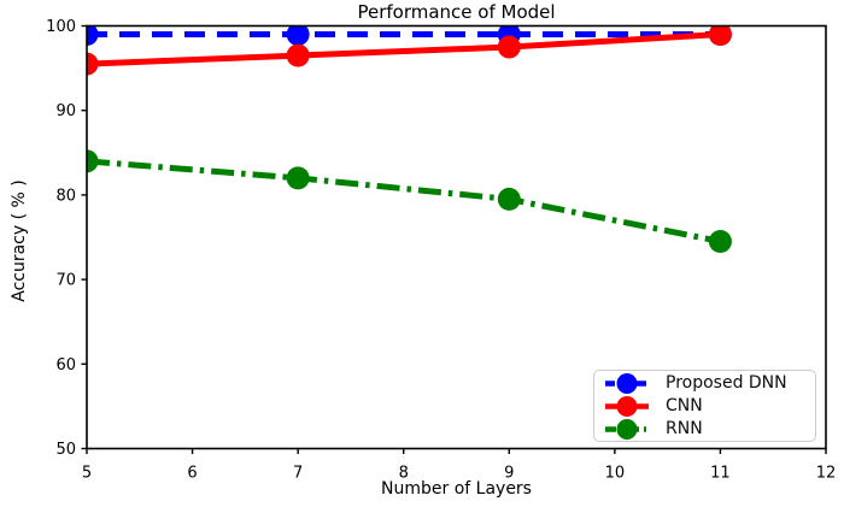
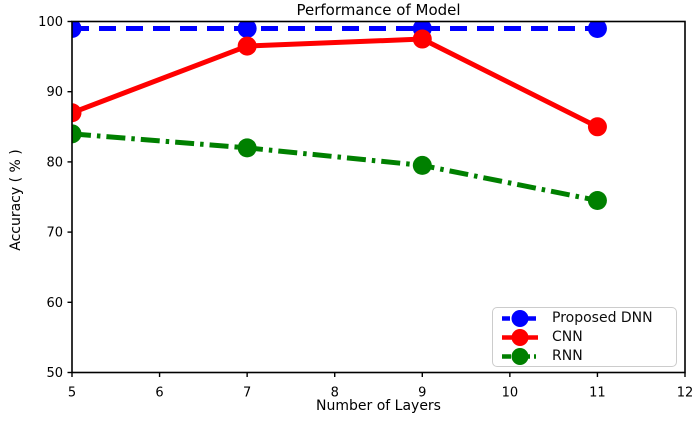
CNN/5: 96 -> 87
CNN/11: 99 -> 85
